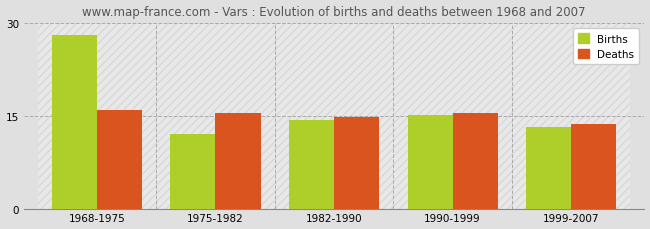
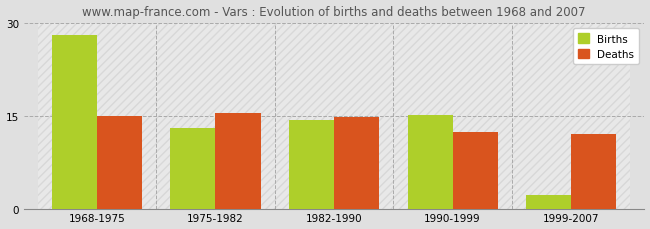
Deaths/1968-1975: 16.0 -> 15.0
Births/1975-1982: 12.0 -> 13.0
Deaths/1990-1999: 15.5 -> 12.4
Births/1999-2007: 13.1 -> 2.2
Deaths/1999-2007: 13.7 -> 12.0
